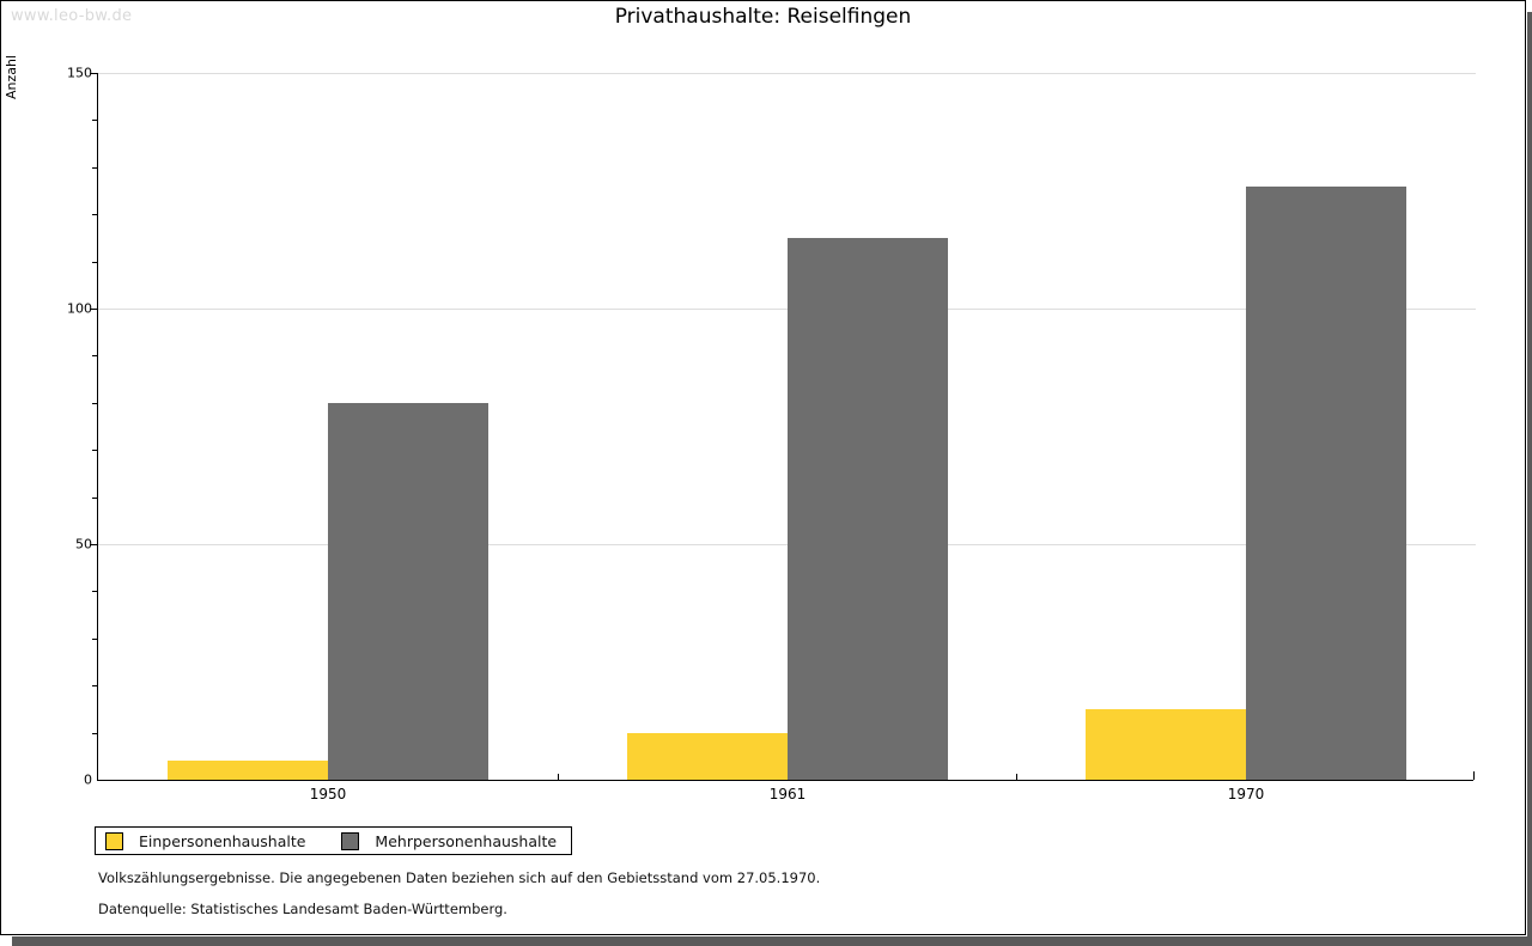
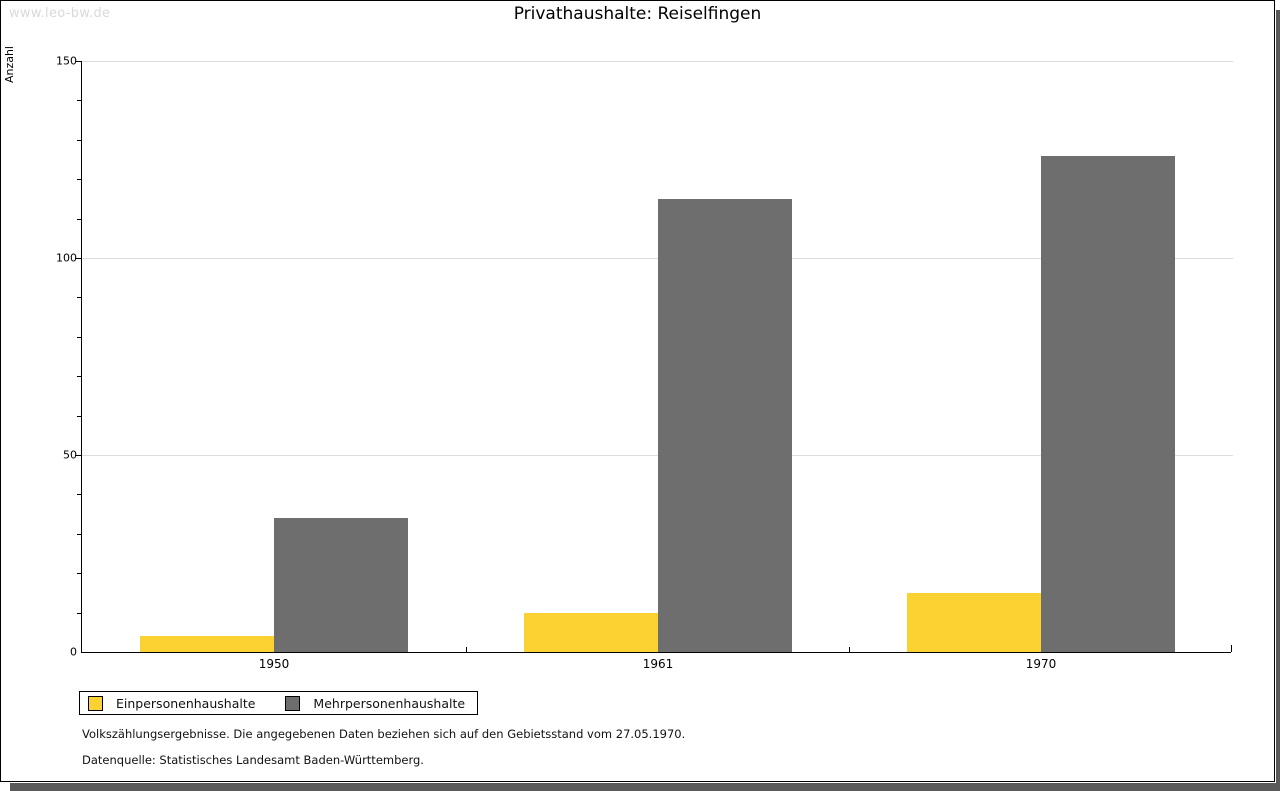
Mehrpersonenhaushalte/1950: 80 -> 34
